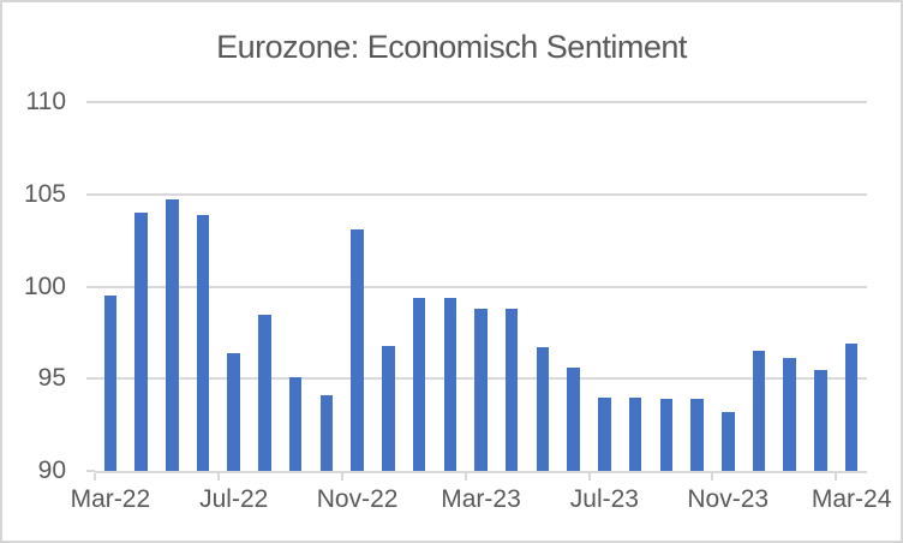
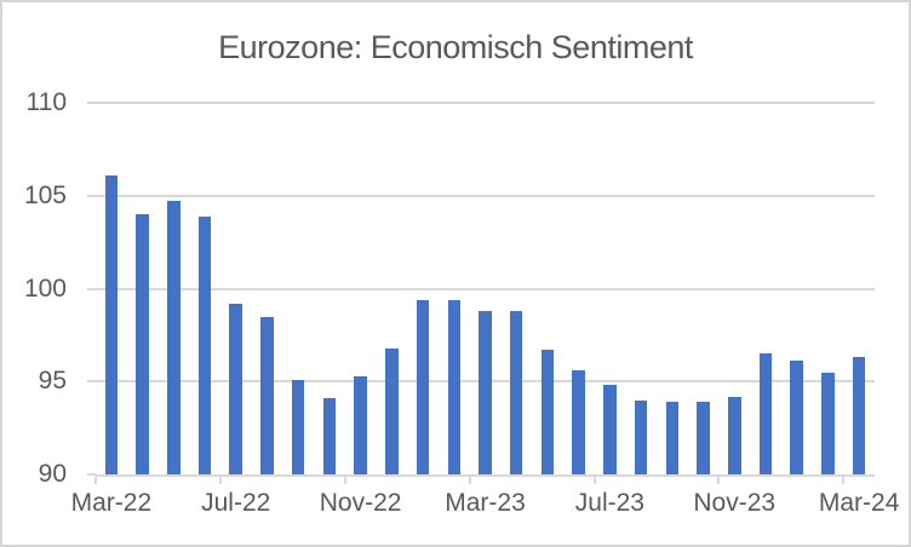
Mar-22: 99.5 -> 106.1
Jul-22: 96.4 -> 99.2
Nov-22: 103.1 -> 95.3
Jul-23: 94.0 -> 94.8
Nov-23: 93.2 -> 94.2
Mar-24: 96.9 -> 96.3
